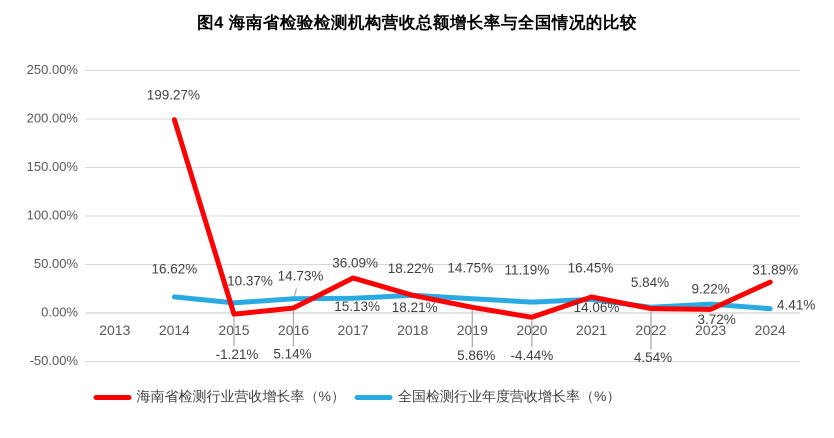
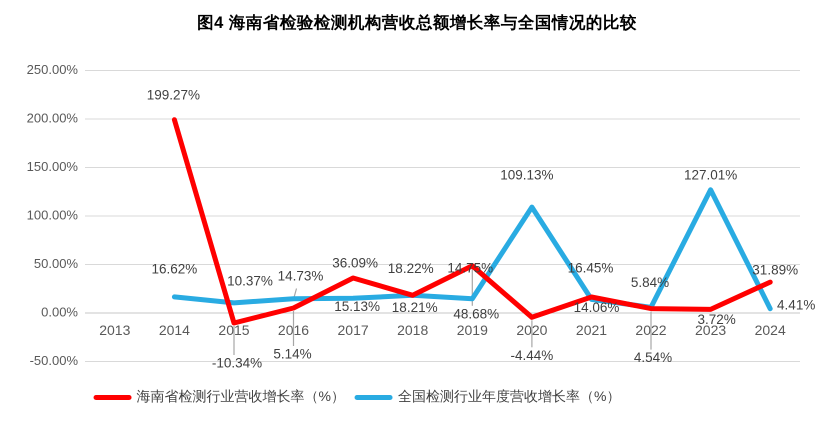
海南省检测行业营收增长率（%）/2015: -1.21% -> -10.34%
海南省检测行业营收增长率（%）/2019: 5.86% -> 48.68%
全国检测行业年度营收增长率（%）/2020: 11.19% -> 109.13%
全国检测行业年度营收增长率（%）/2023: 9.22% -> 127.01%
